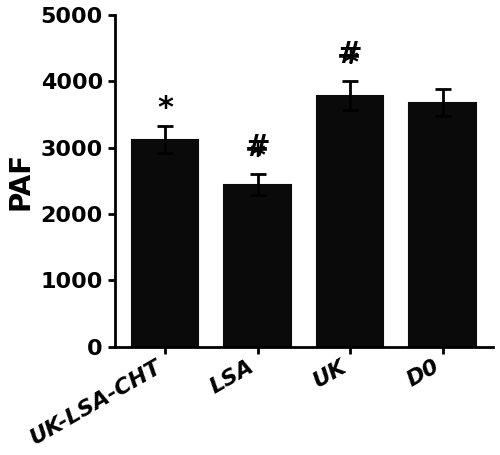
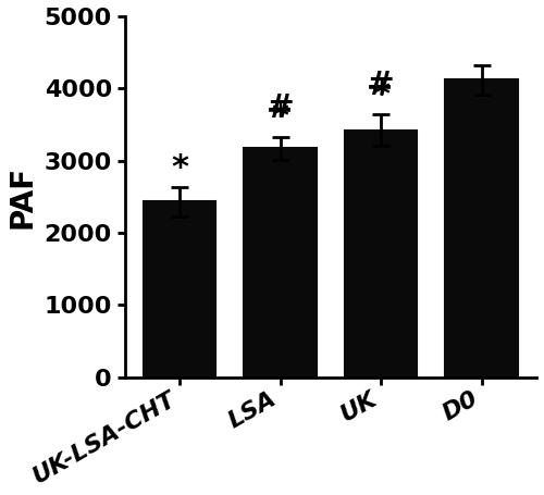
UK-LSA-CHT: 3120 -> 2430
LSA: 2440 -> 3170
UK: 3780 -> 3420
D0: 3680 -> 4120
